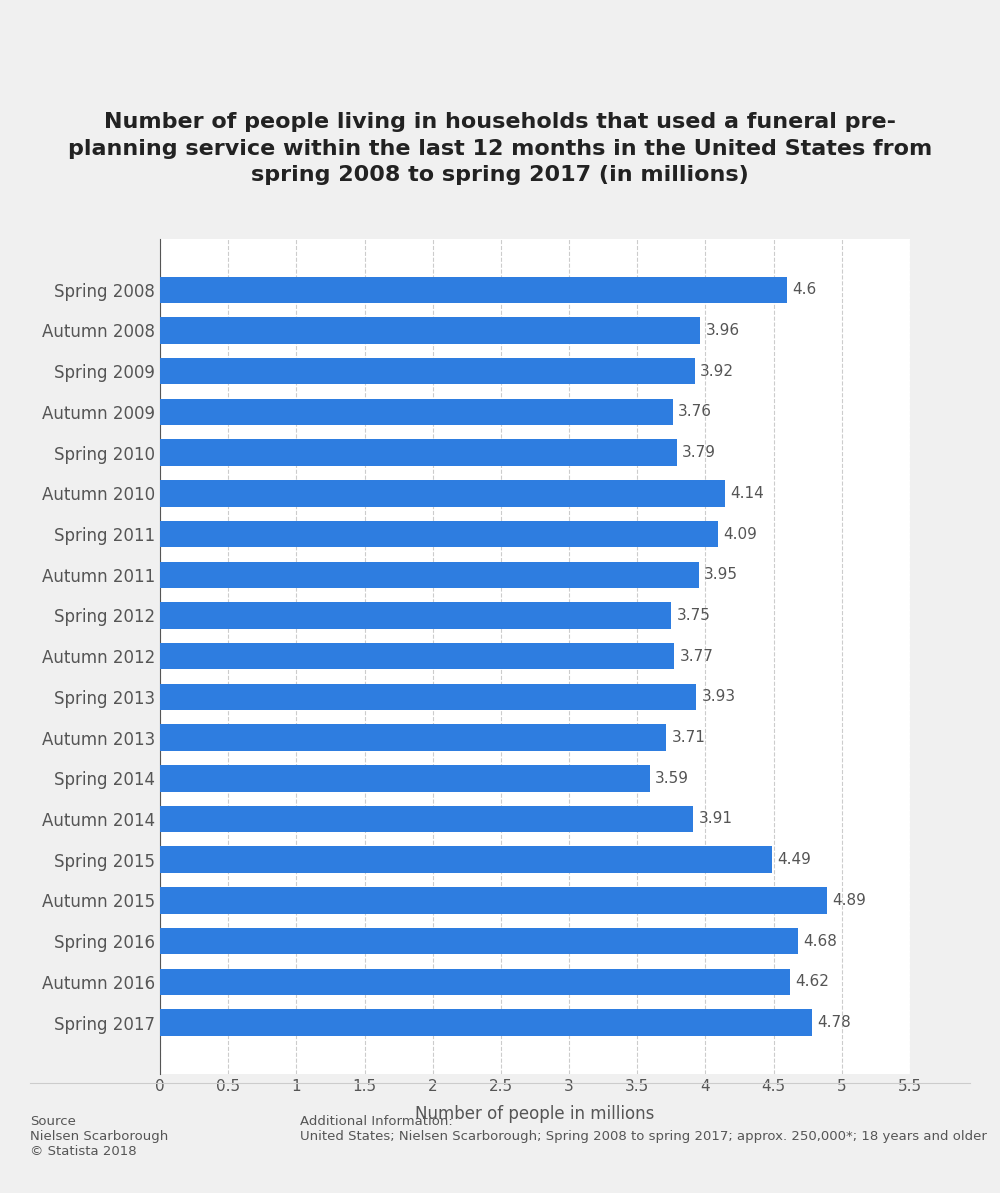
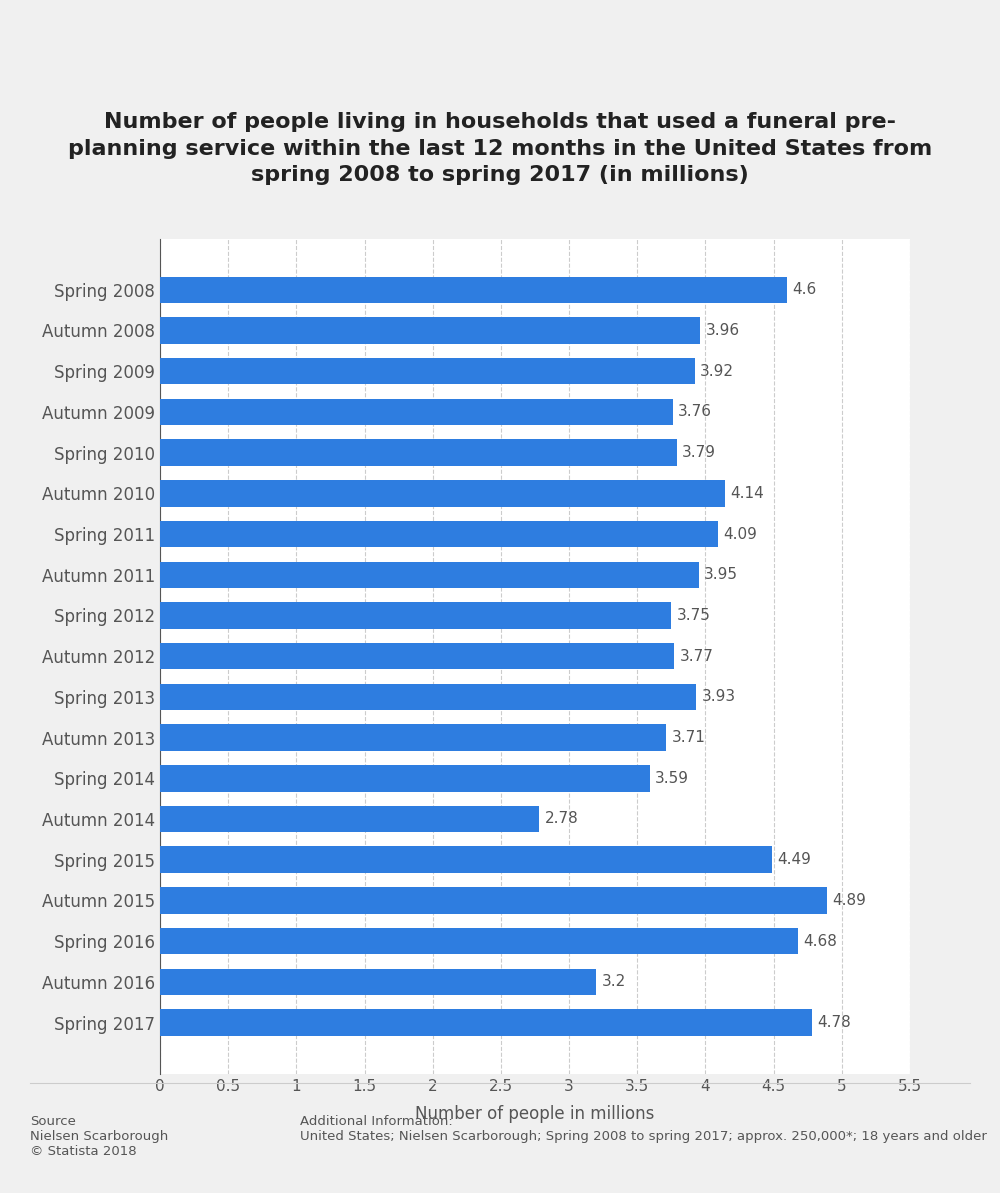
Autumn 2014: 3.91 -> 2.78
Autumn 2016: 4.62 -> 3.2
